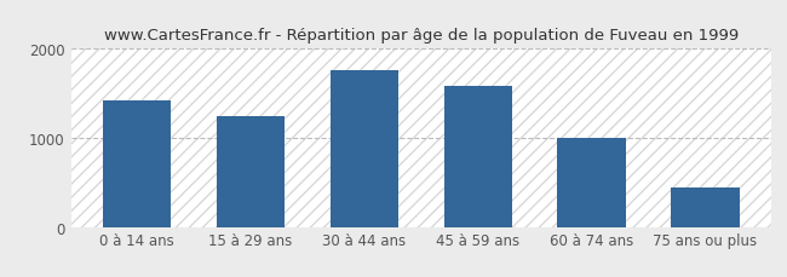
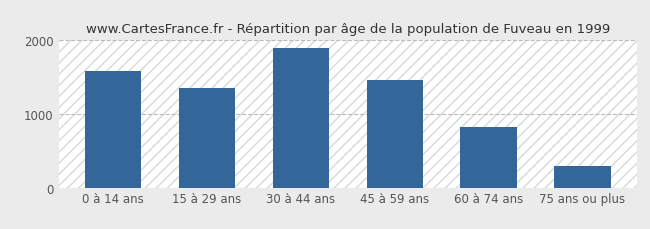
0 à 14 ans: 1420 -> 1580
15 à 29 ans: 1240 -> 1350
30 à 44 ans: 1760 -> 1890
45 à 59 ans: 1580 -> 1460
60 à 74 ans: 1000 -> 830
75 ans ou plus: 440 -> 290
